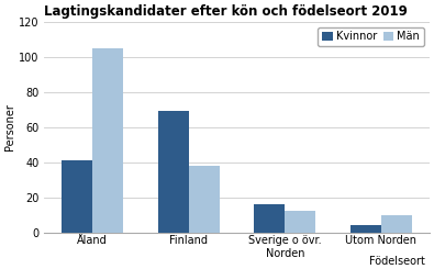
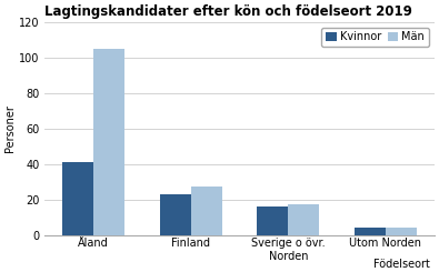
Kvinnor/Finland: 69 -> 23
Män/Finland: 38 -> 27
Män/Sverige o övr. Norden: 12 -> 17
Män/Utom Norden: 10 -> 4
